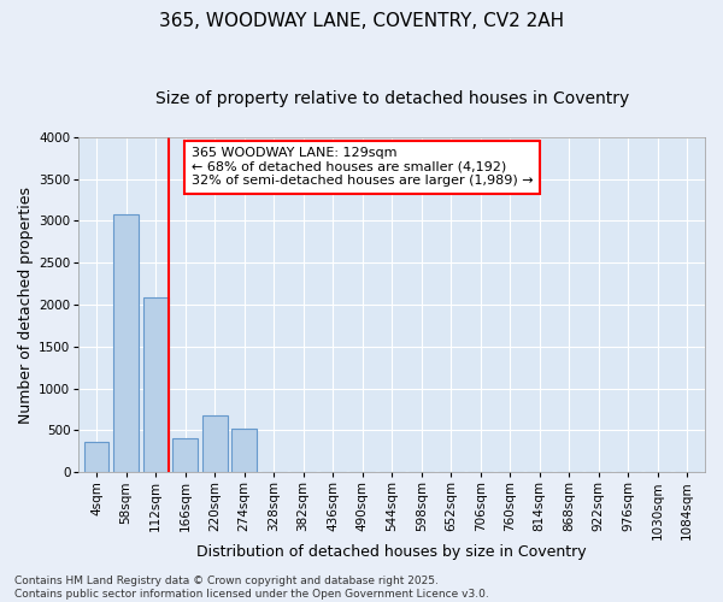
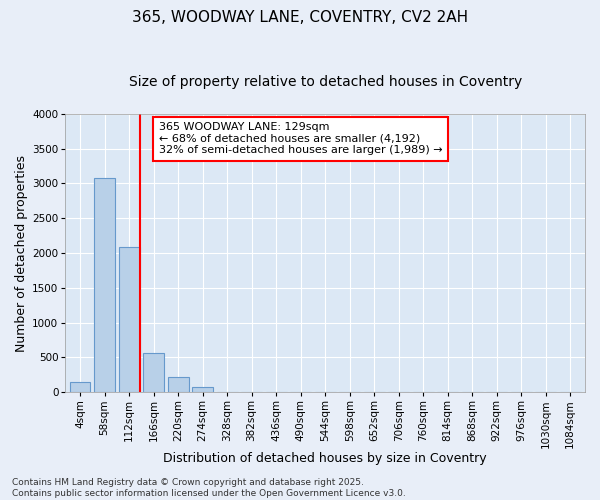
4sqm: 360 -> 150
166sqm: 400 -> 570
220sqm: 680 -> 220
274sqm: 520 -> 80
